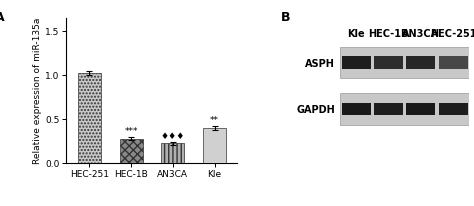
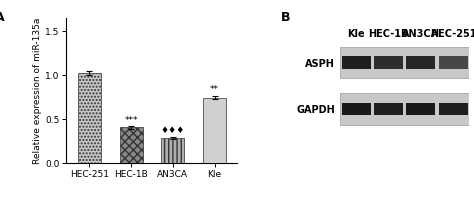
HEC-1B: 0.27 -> 0.40
AN3CA: 0.22 -> 0.28
Kle: 0.39 -> 0.74
